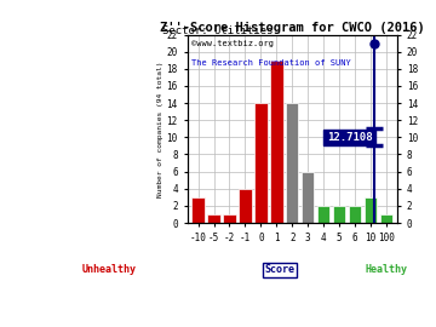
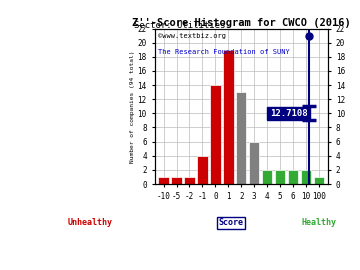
-10: 3 -> 1
2: 14 -> 13
10: 3 -> 2
